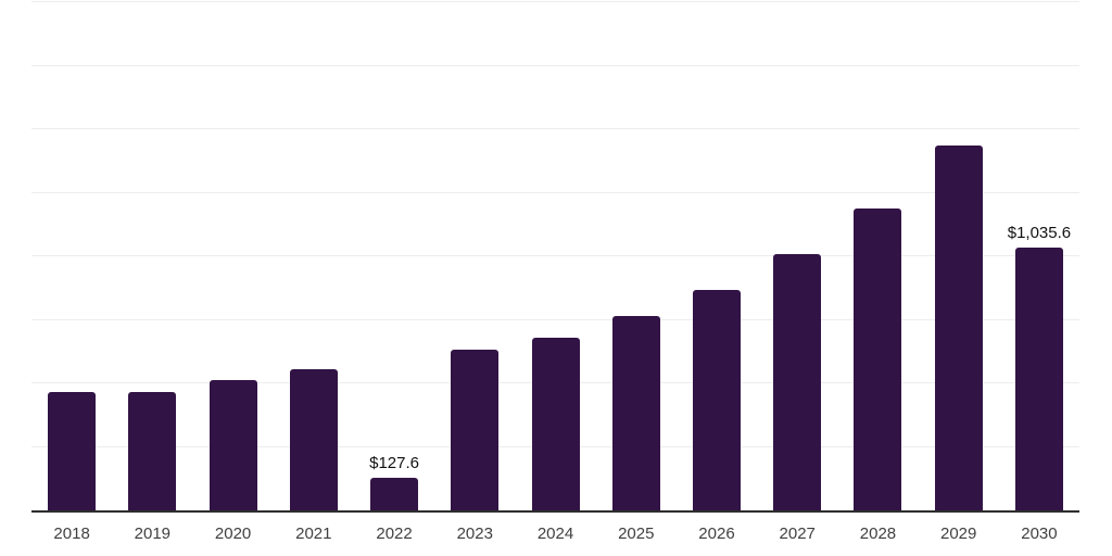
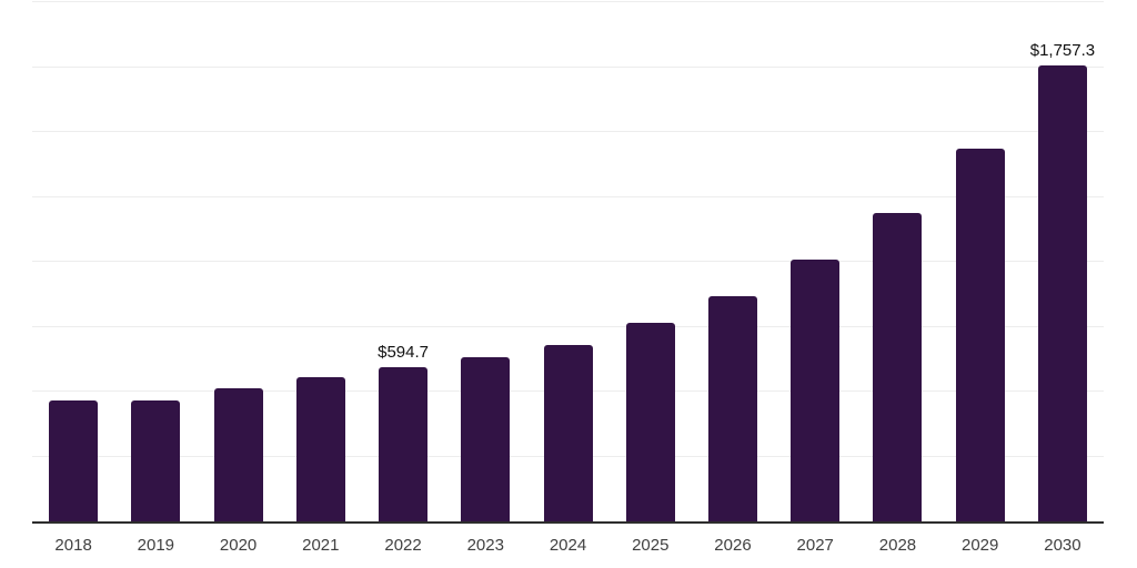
2022: $127.6 -> $594.7
2030: $1,035.6 -> $1,757.3
